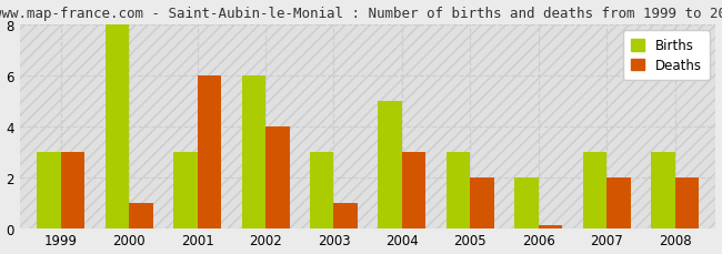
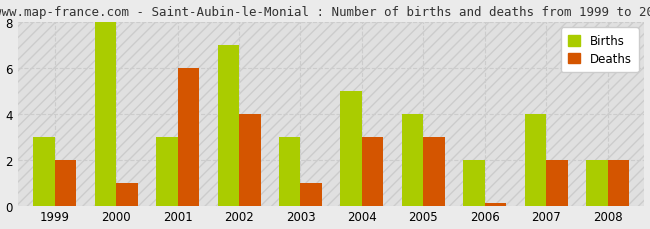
Deaths/1999: 3.0 -> 2.0
Births/2002: 6 -> 7
Births/2005: 3 -> 4
Deaths/2005: 2.0 -> 3.0
Births/2007: 3 -> 4
Births/2008: 3 -> 2
